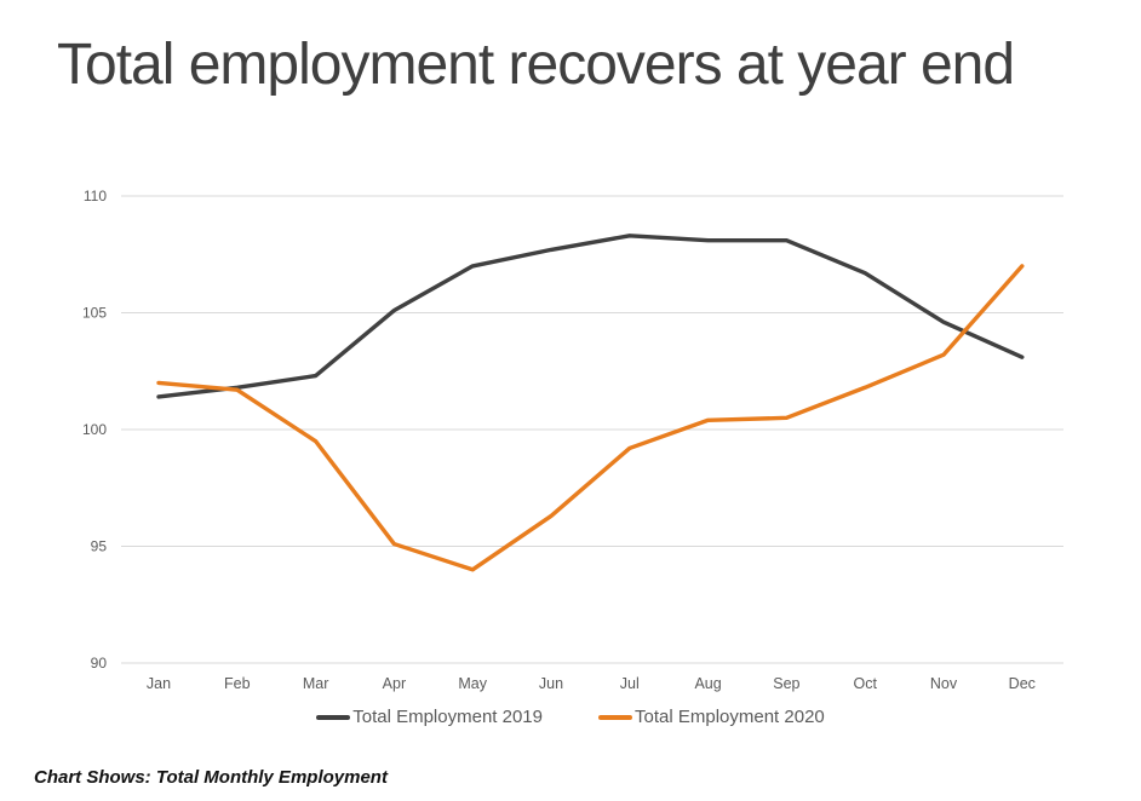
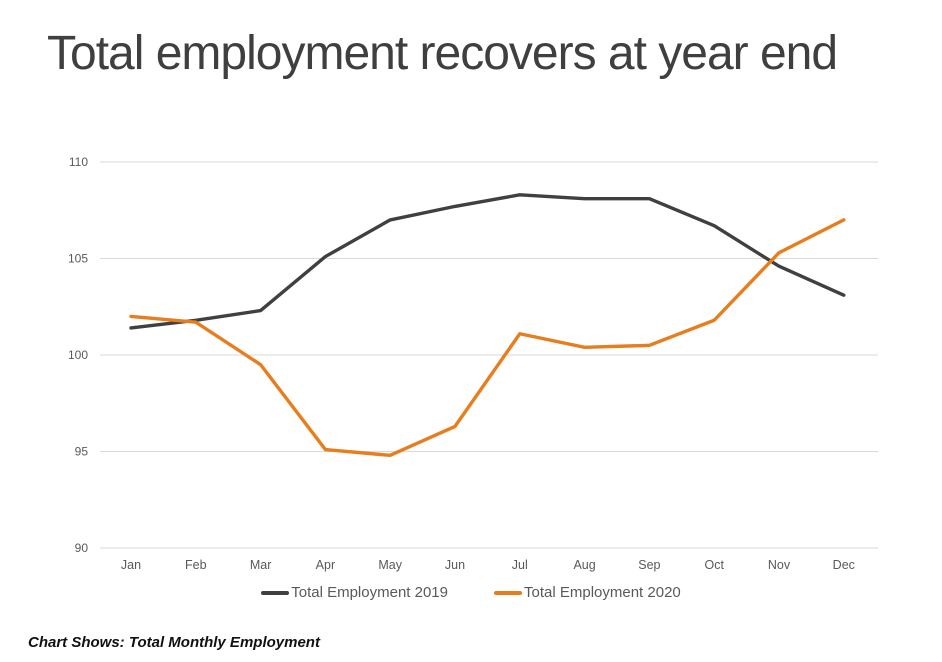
Total Employment 2020/May: 94.0 -> 94.8
Total Employment 2020/Jul: 99.2 -> 101.1
Total Employment 2020/Nov: 103.2 -> 105.3
